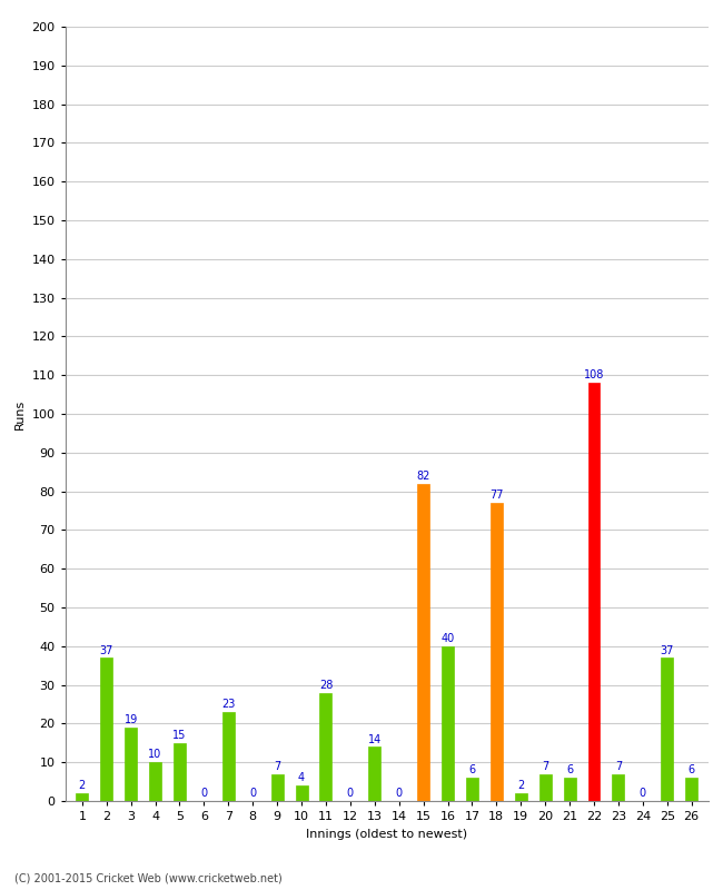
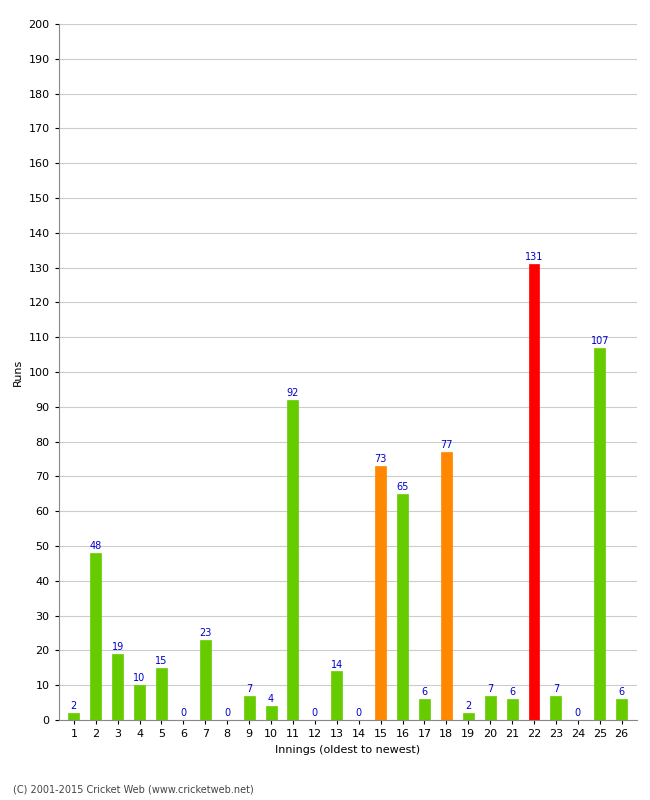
2: 37 -> 48
11: 28 -> 92
15: 82 -> 73
16: 40 -> 65
22: 108 -> 131
25: 37 -> 107
